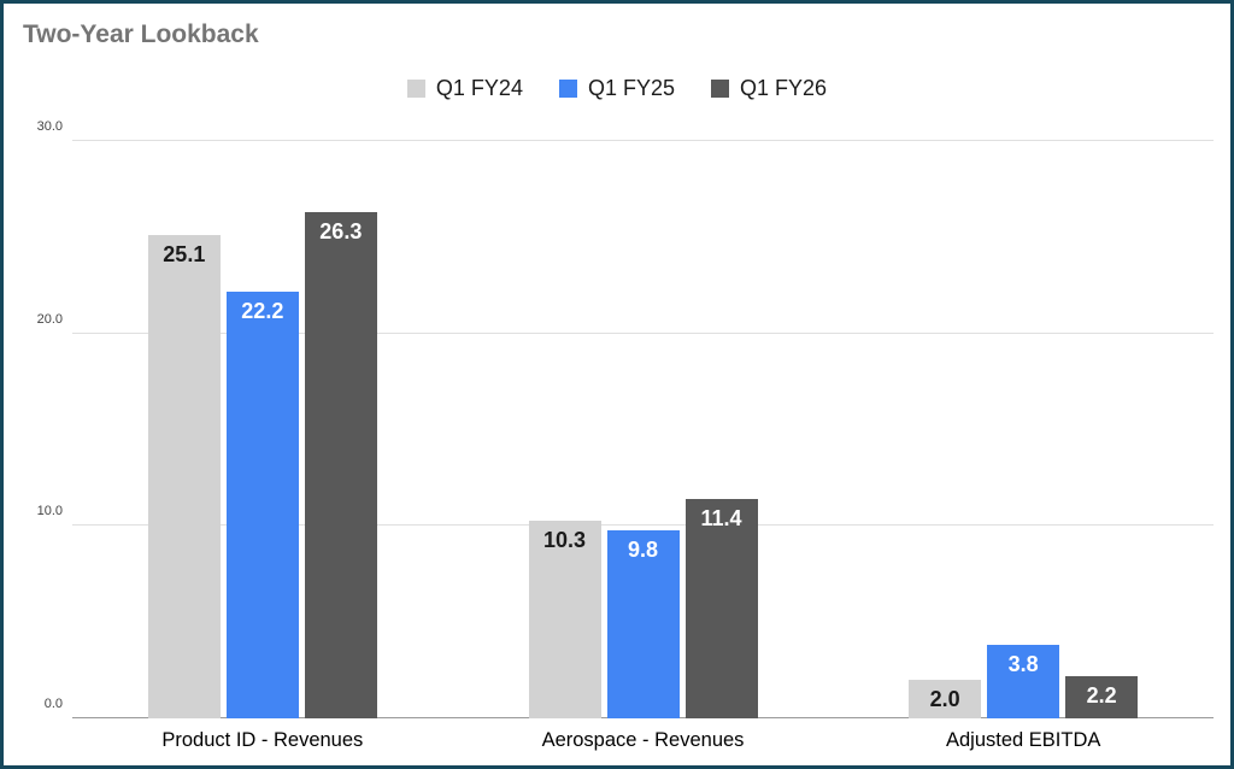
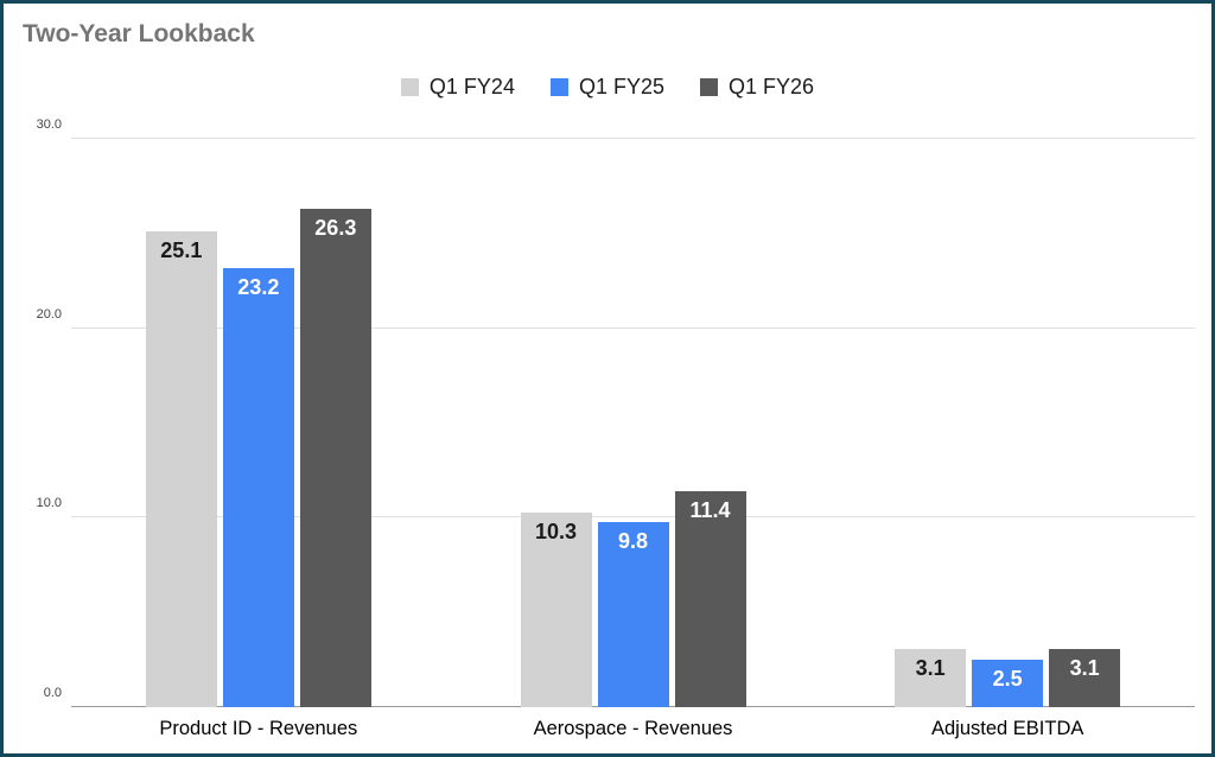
Q1 FY25/Product ID - Revenues: 22.2 -> 23.2
Q1 FY24/Adjusted EBITDA: 2.0 -> 3.1
Q1 FY25/Adjusted EBITDA: 3.8 -> 2.5
Q1 FY26/Adjusted EBITDA: 2.2 -> 3.1
